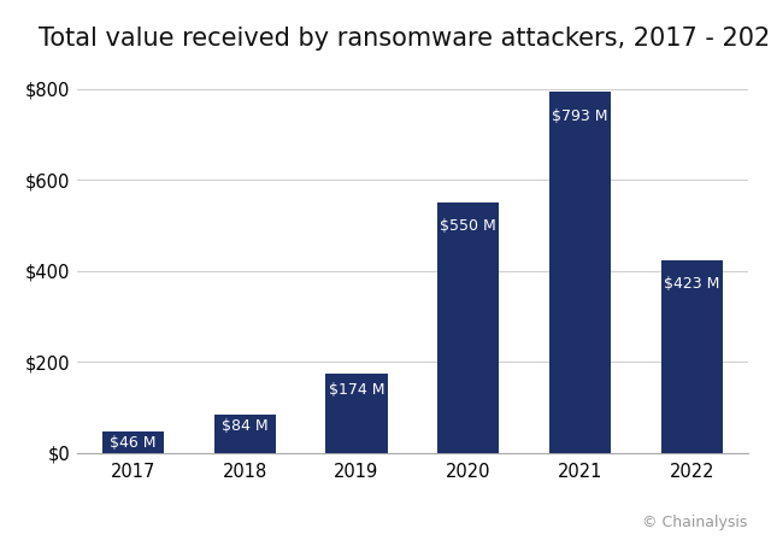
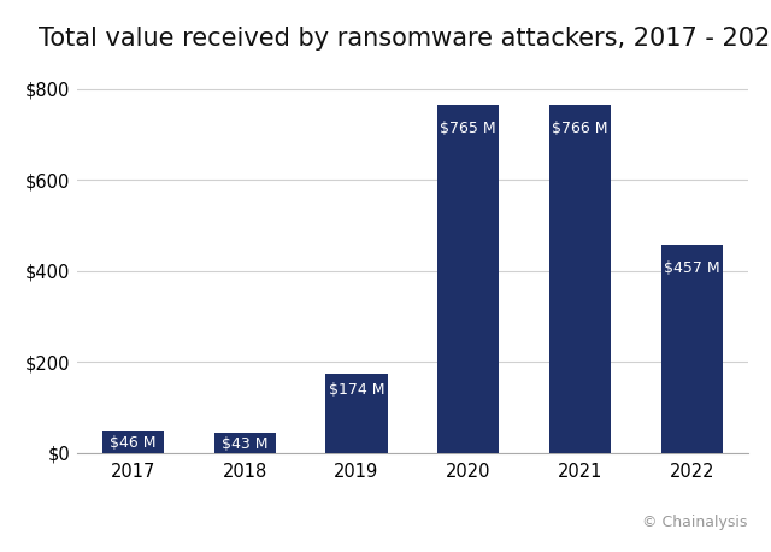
2018: $84 -> $43
2020: $550 -> $765
2021: $793 -> $766
2022: $423 -> $457
